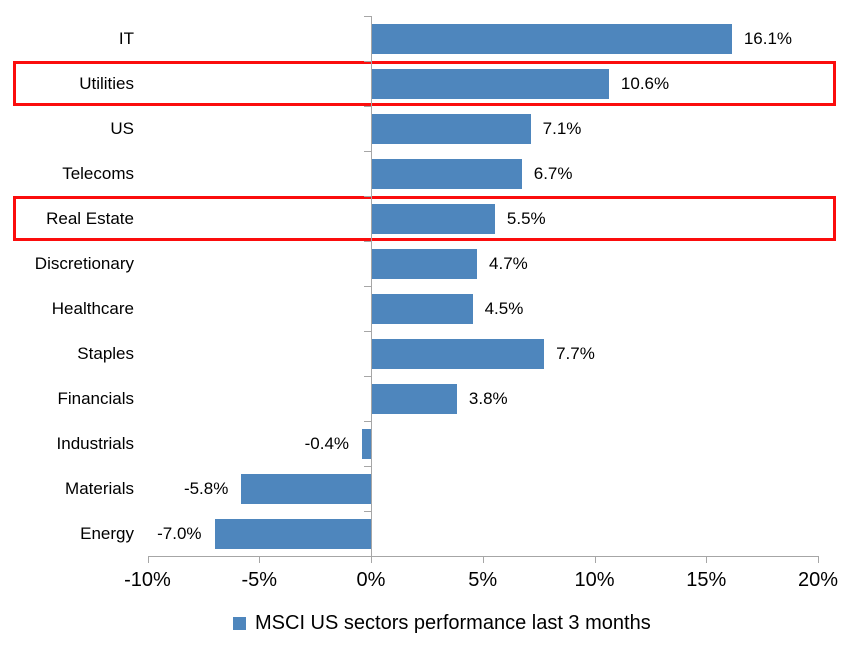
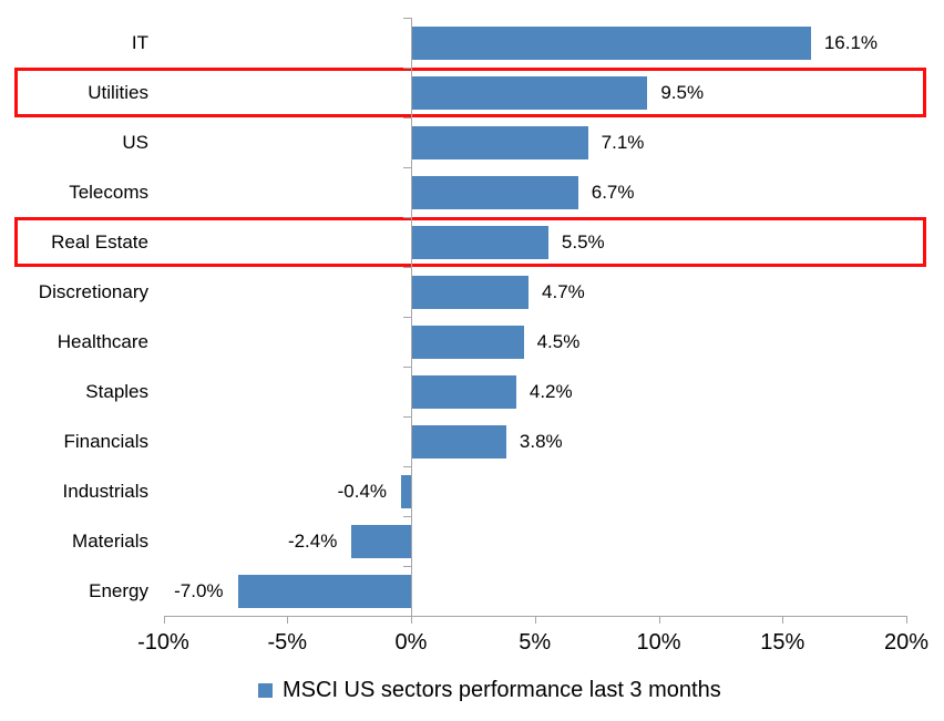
Utilities: 10.6% -> 9.5%
Staples: 7.7% -> 4.2%
Materials: -5.8% -> -2.4%
